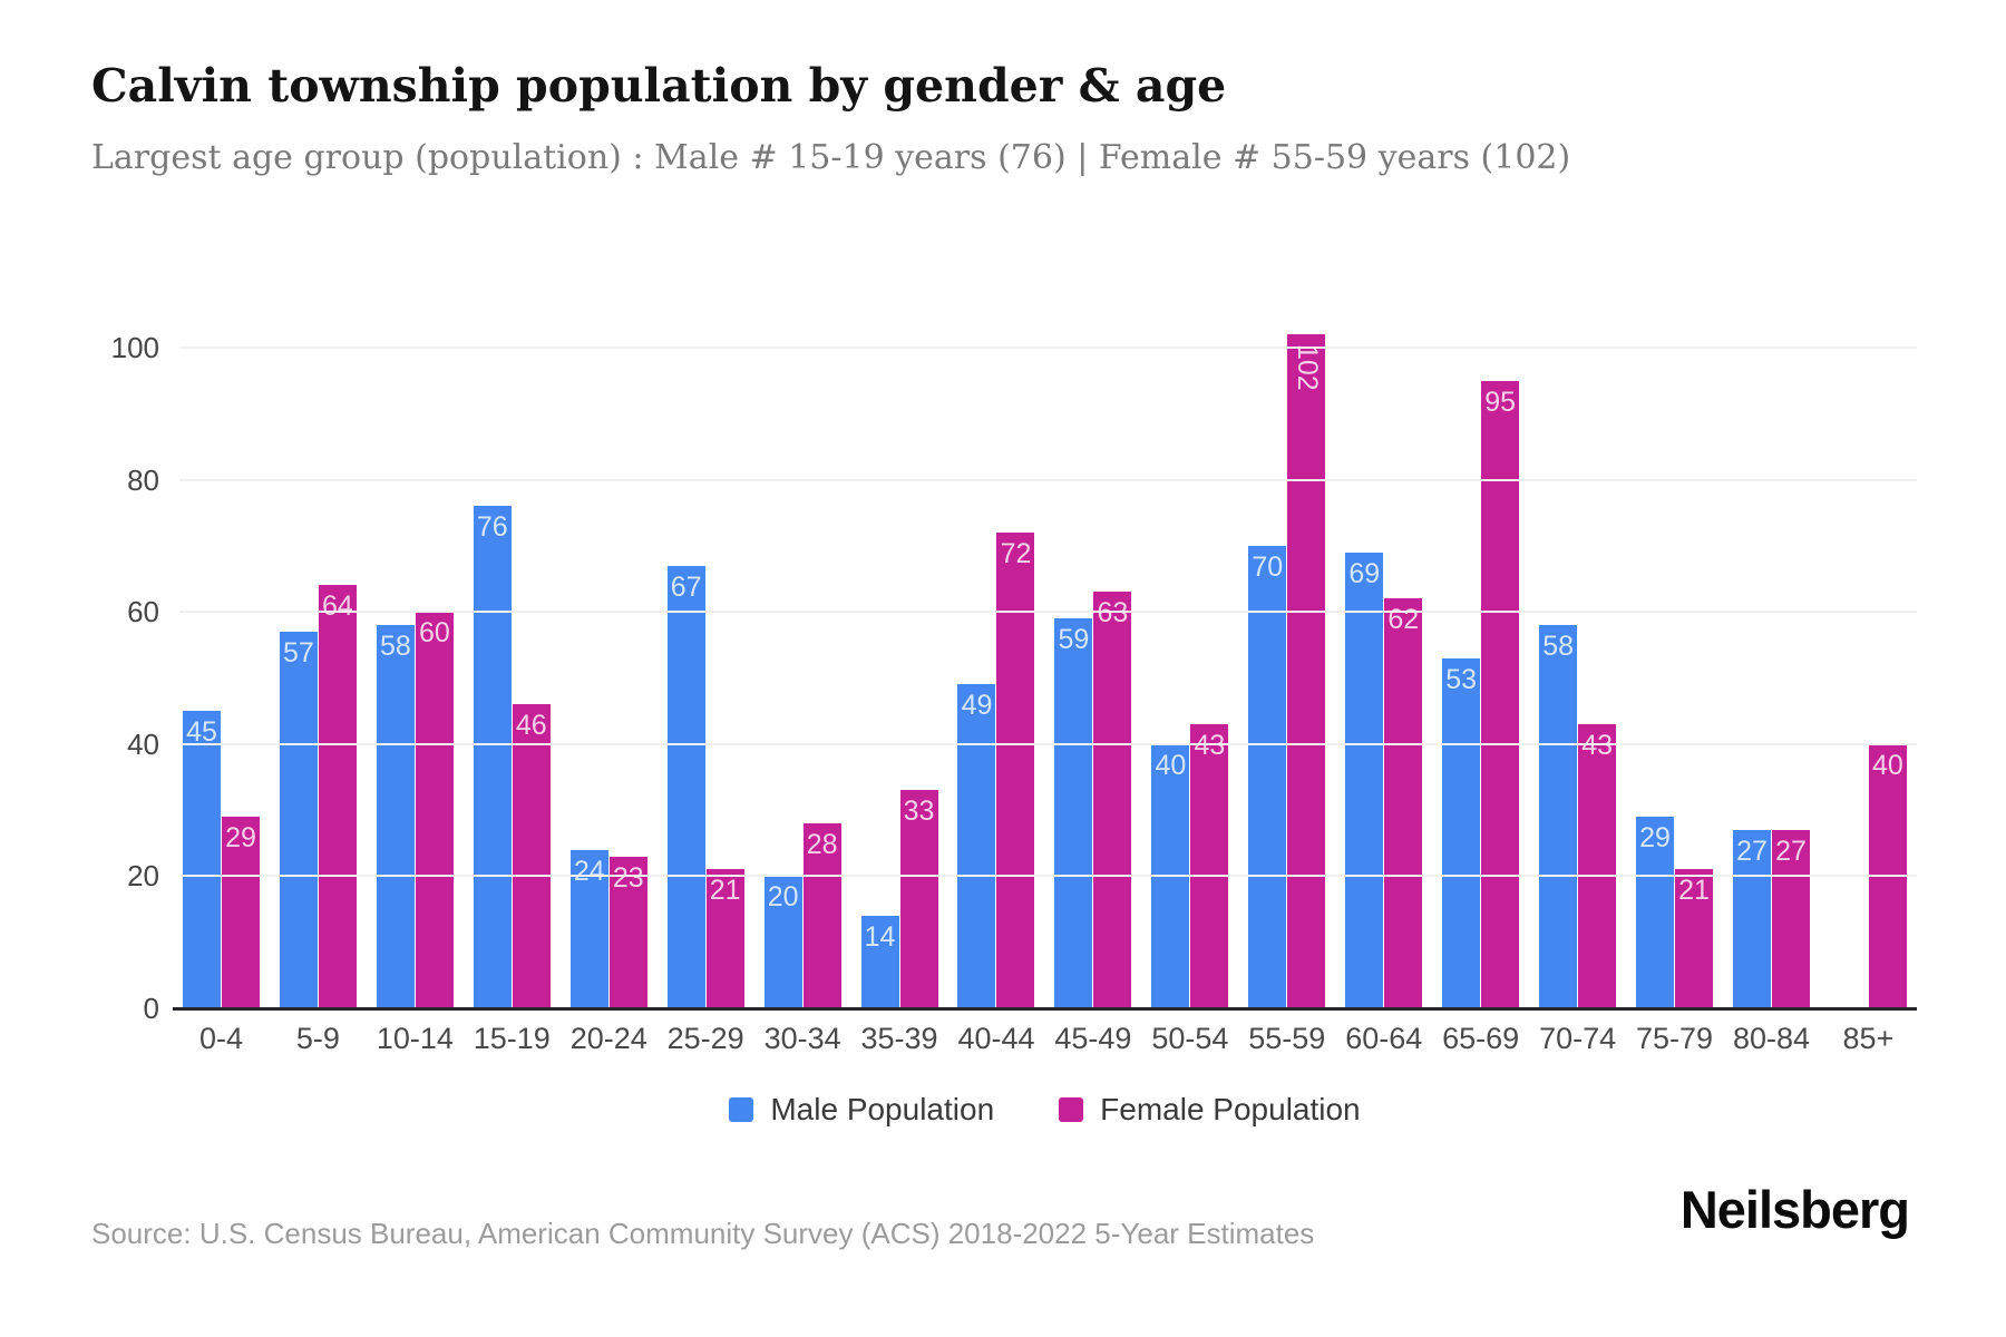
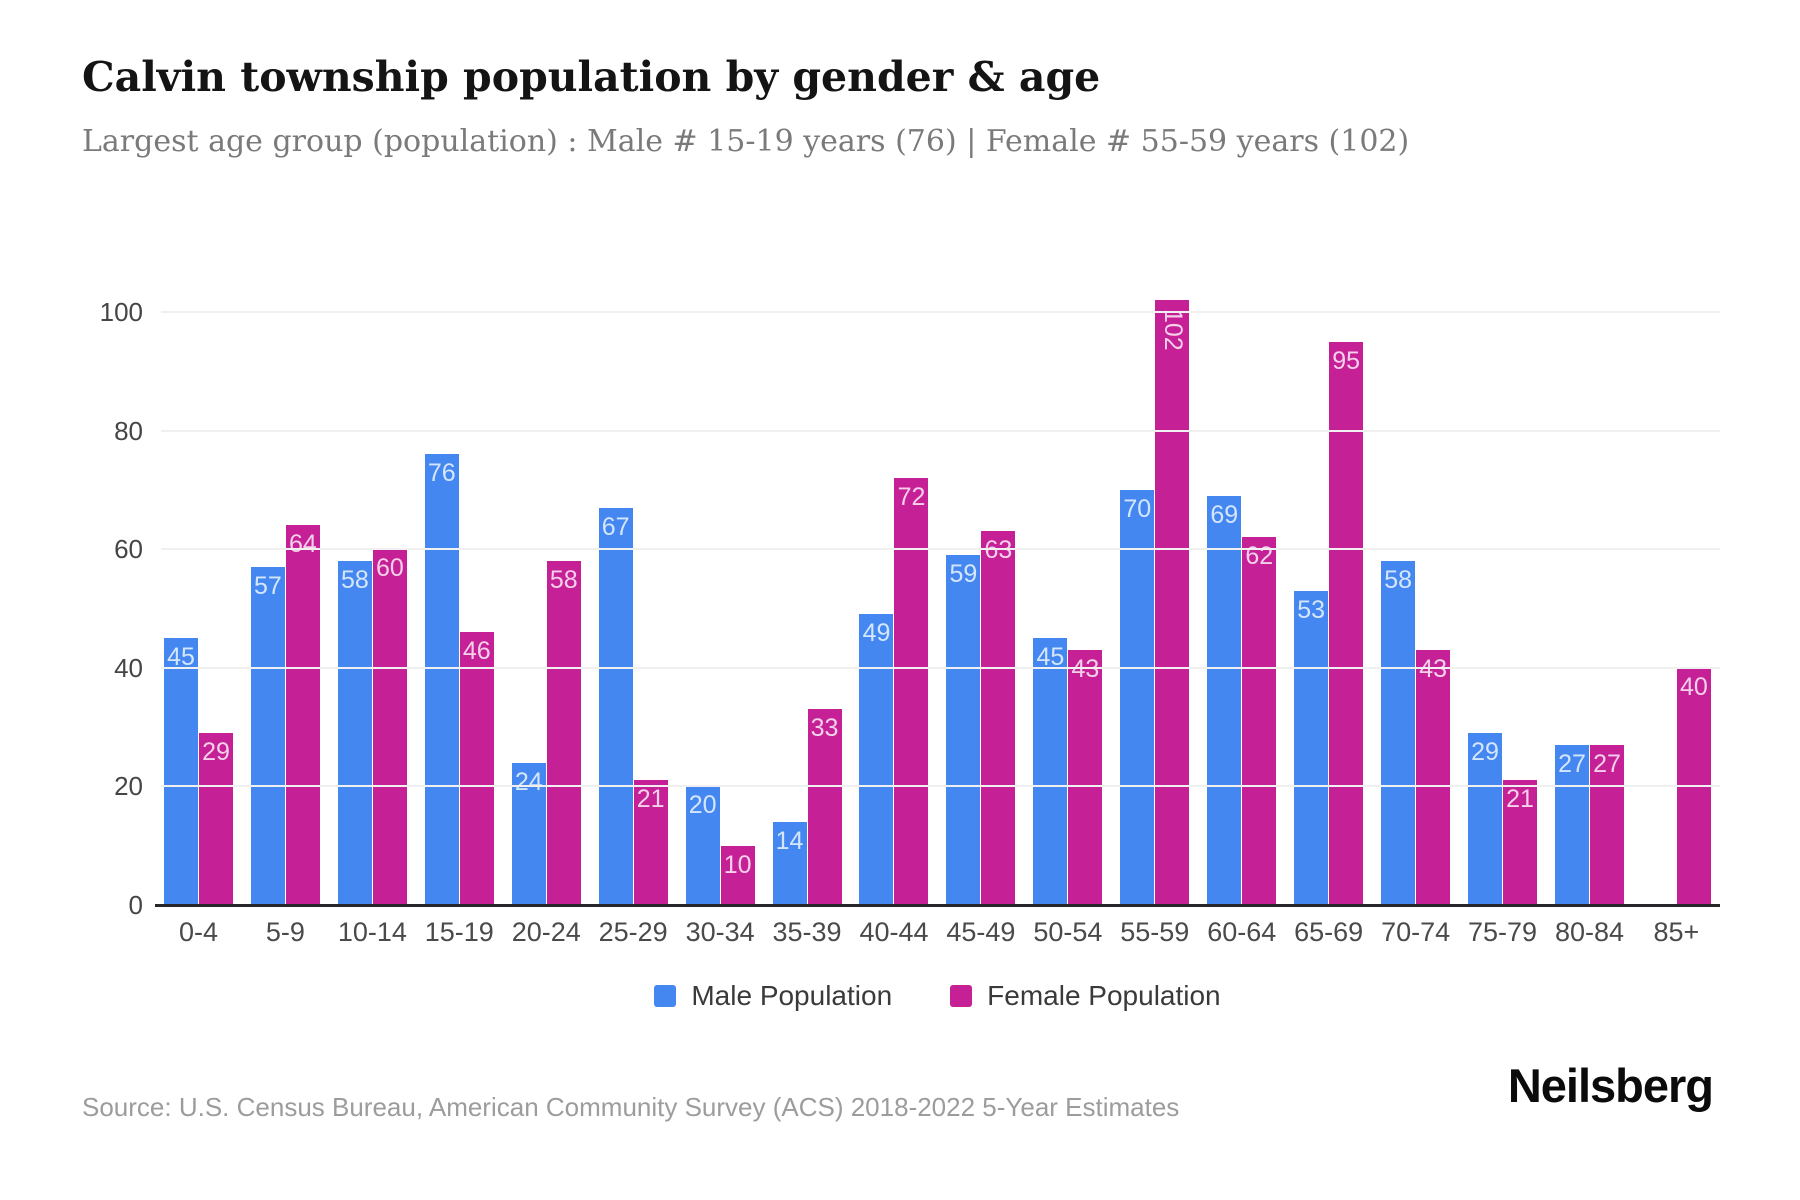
Female Population/20-24: 23 -> 58
Female Population/30-34: 28 -> 10
Male Population/50-54: 40 -> 45
